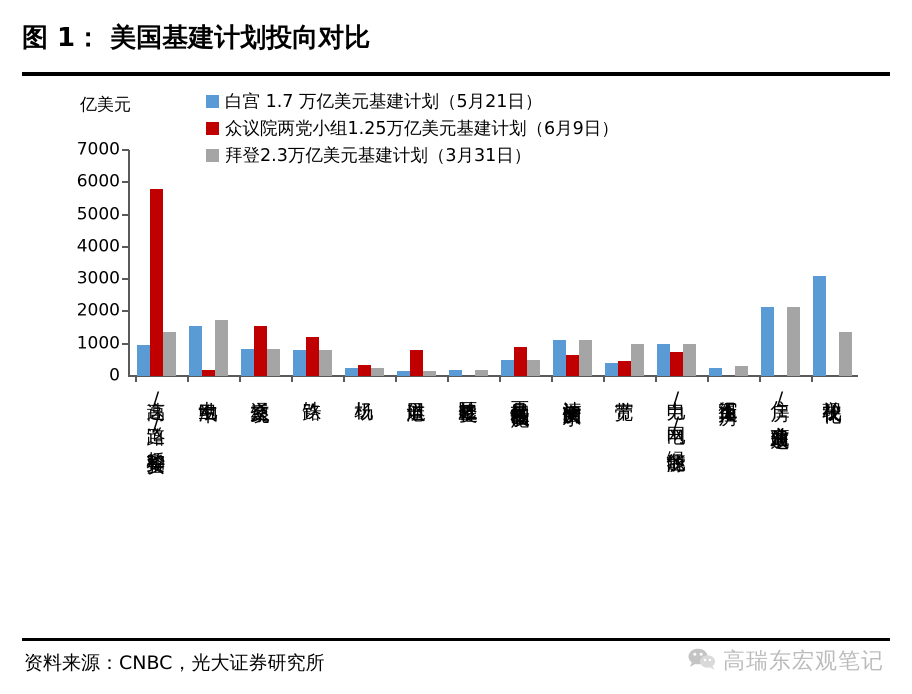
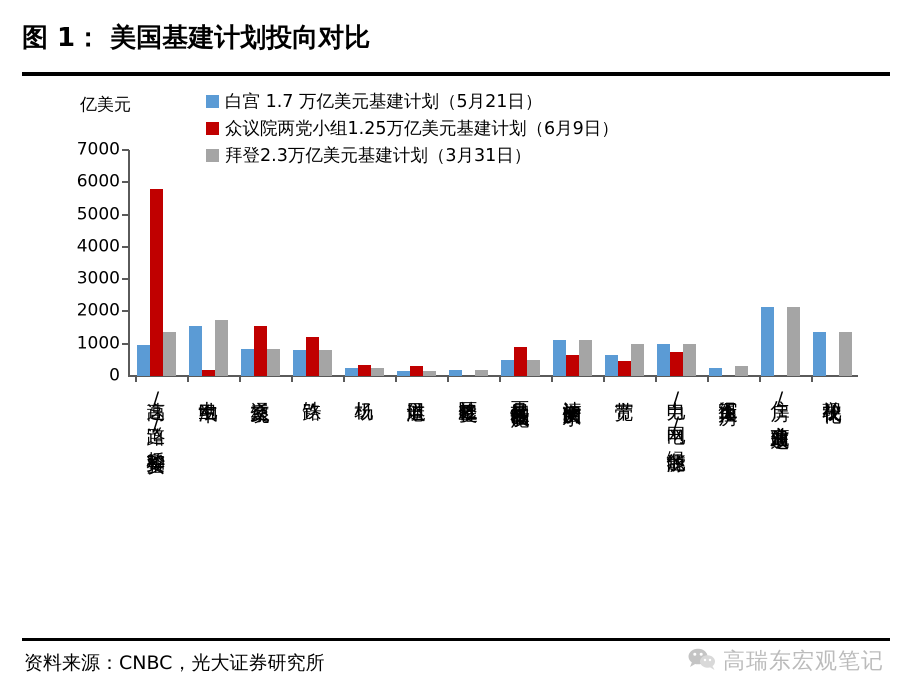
众议院两党小组1.25万亿美元基建计划（6月9日）/航道港口: 800 -> 300
白宫 1.7 万亿美元基建计划（5月21日）/宽带: 400 -> 600
白宫 1.7 万亿美元基建计划（5月21日）/学校现代化: 3100 -> 1400
